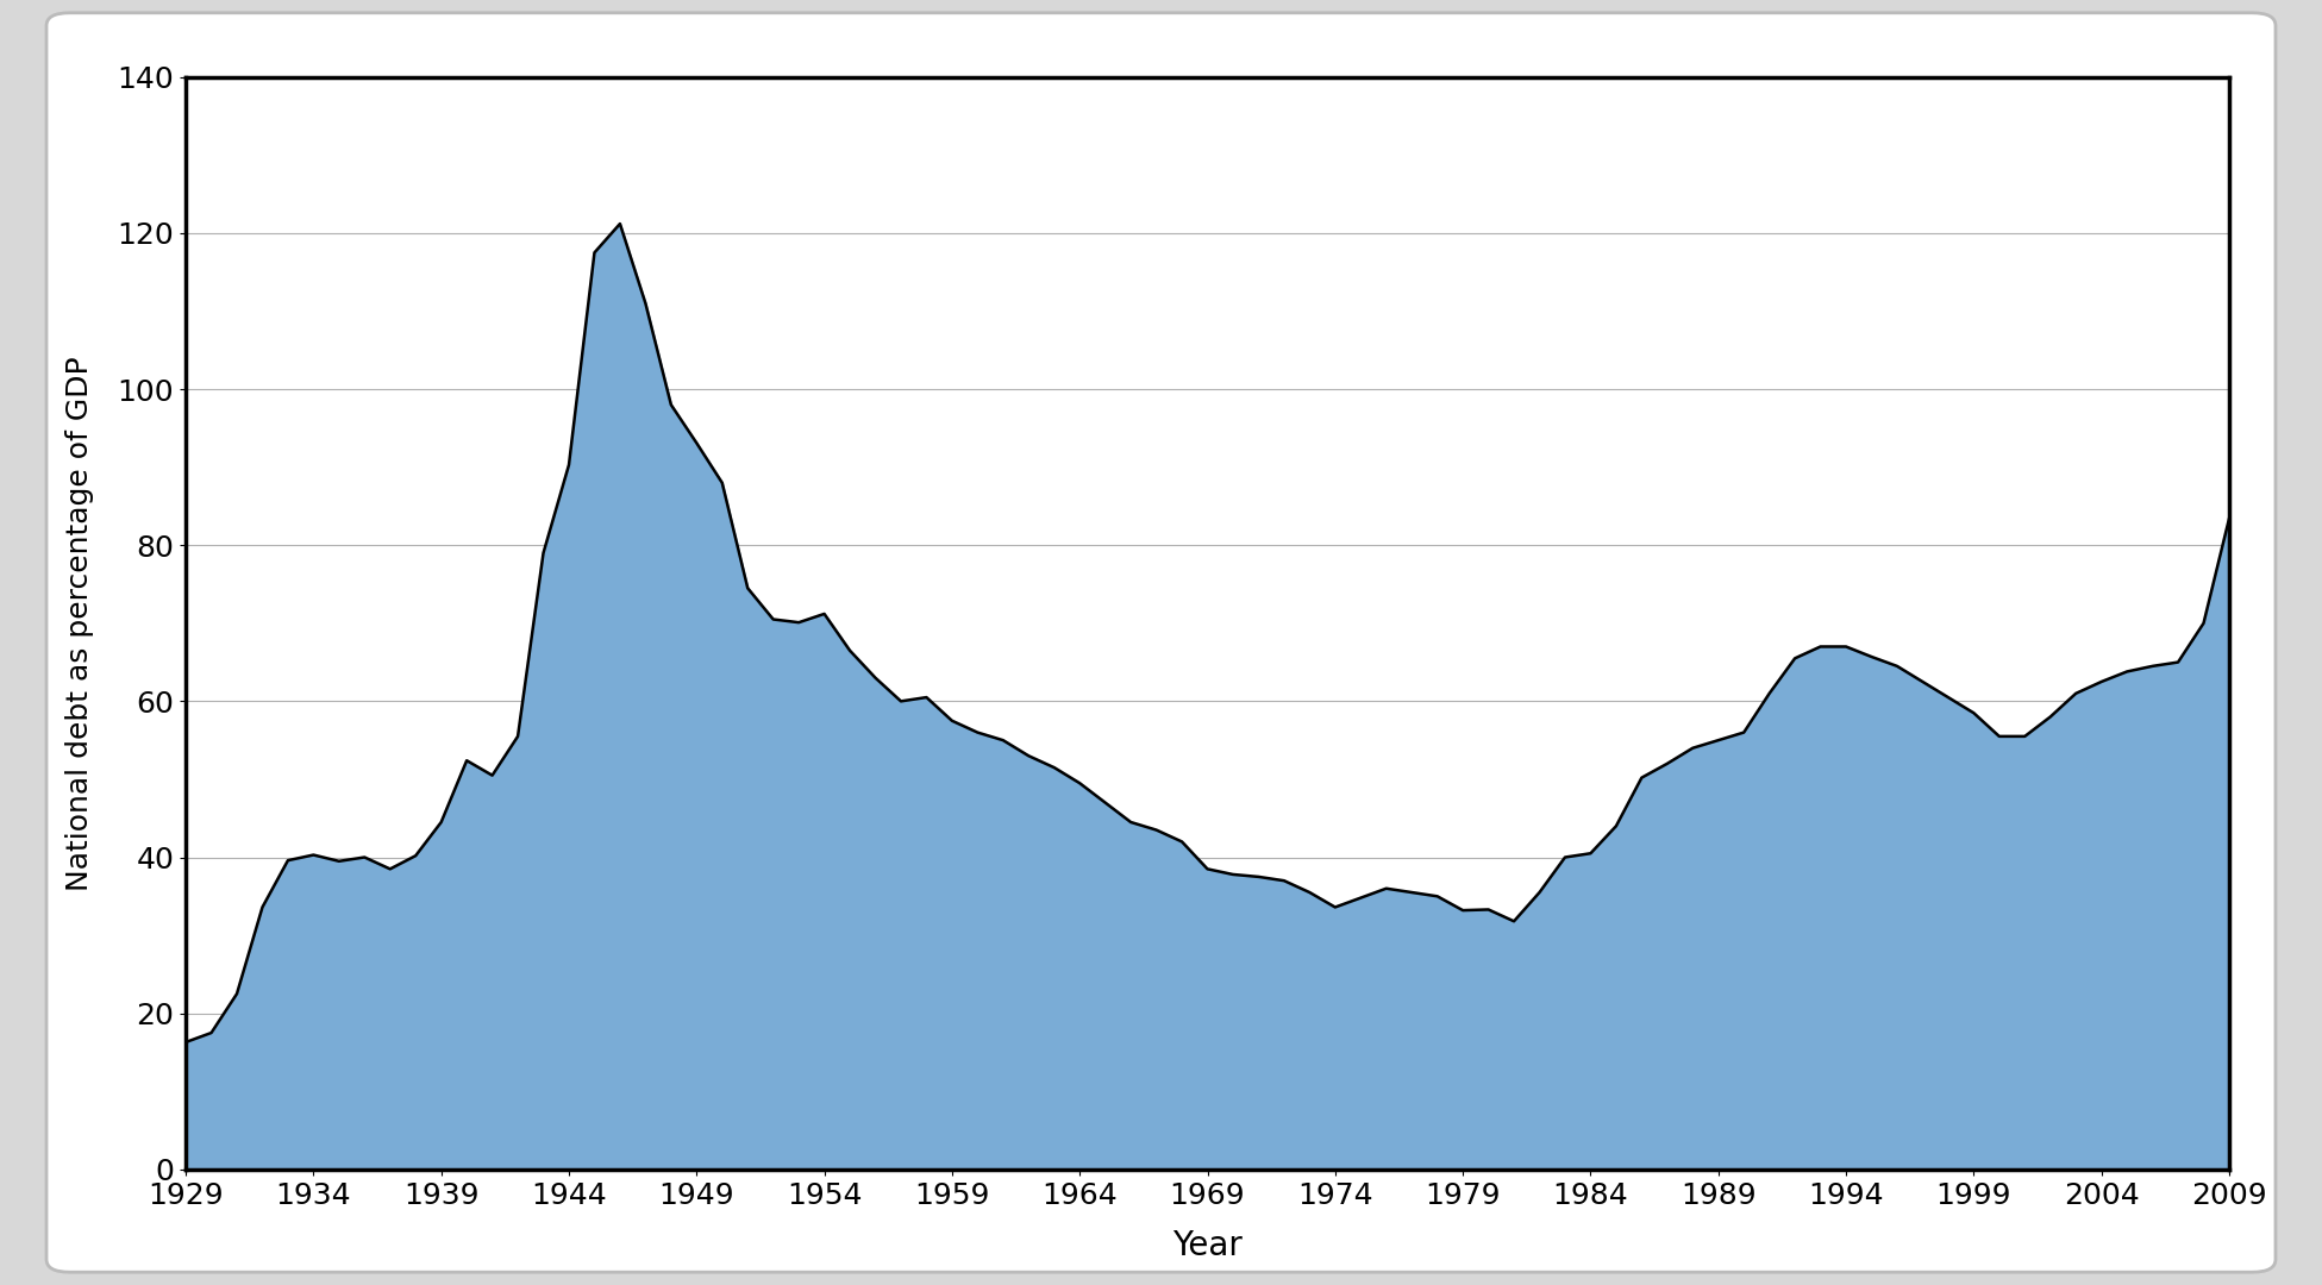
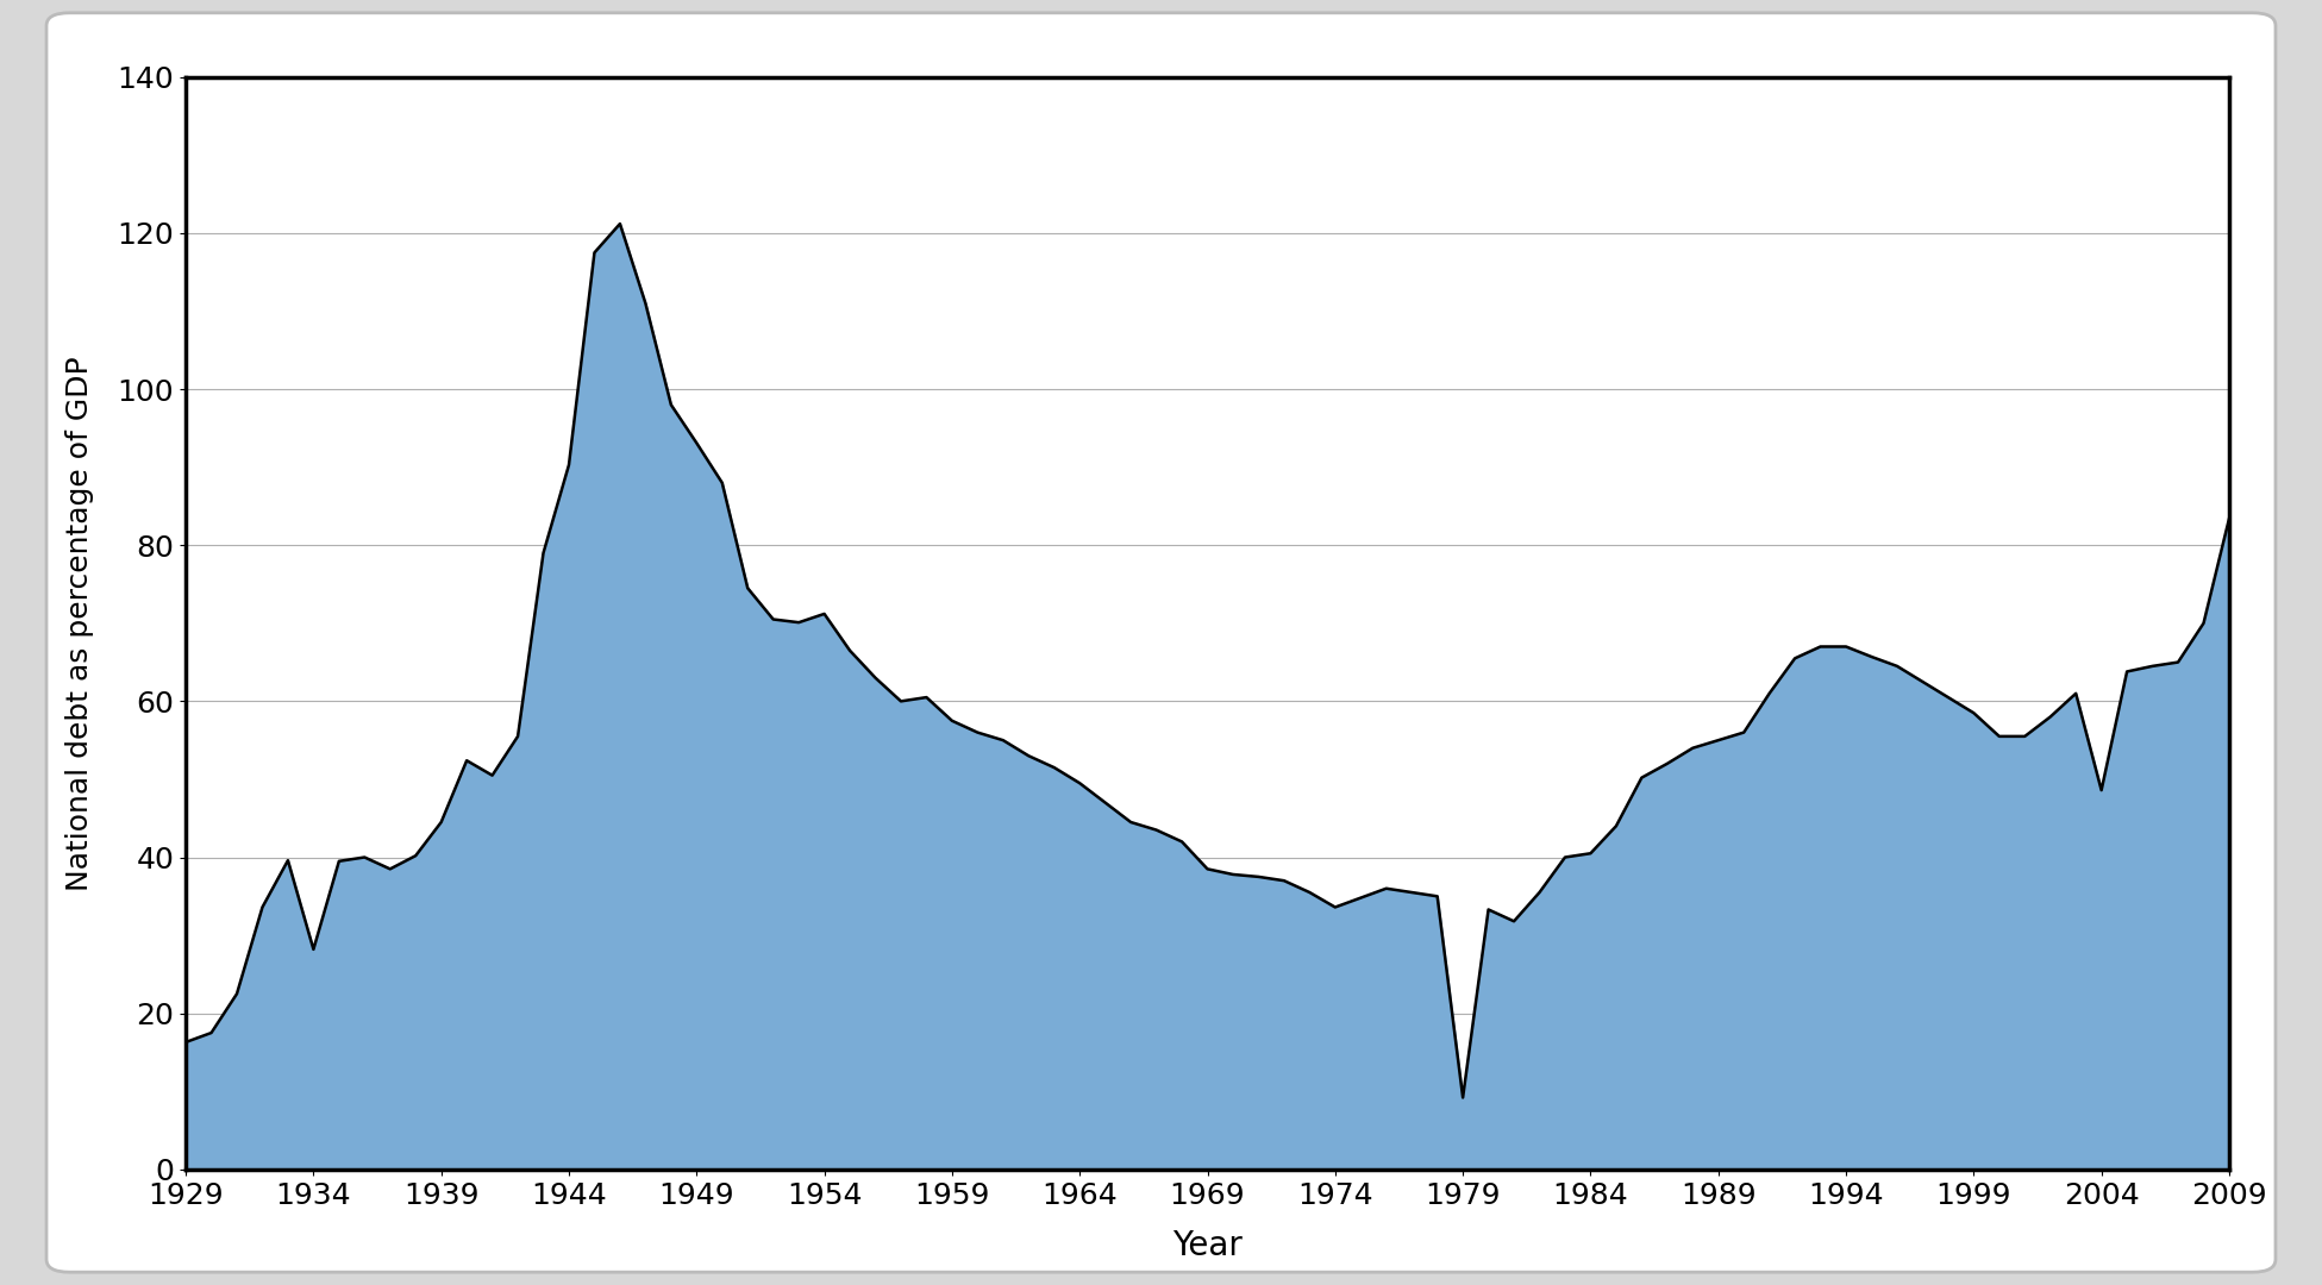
1934: 40.3 -> 28.2
1979: 33.2 -> 9.2
2004: 62.5 -> 48.6
